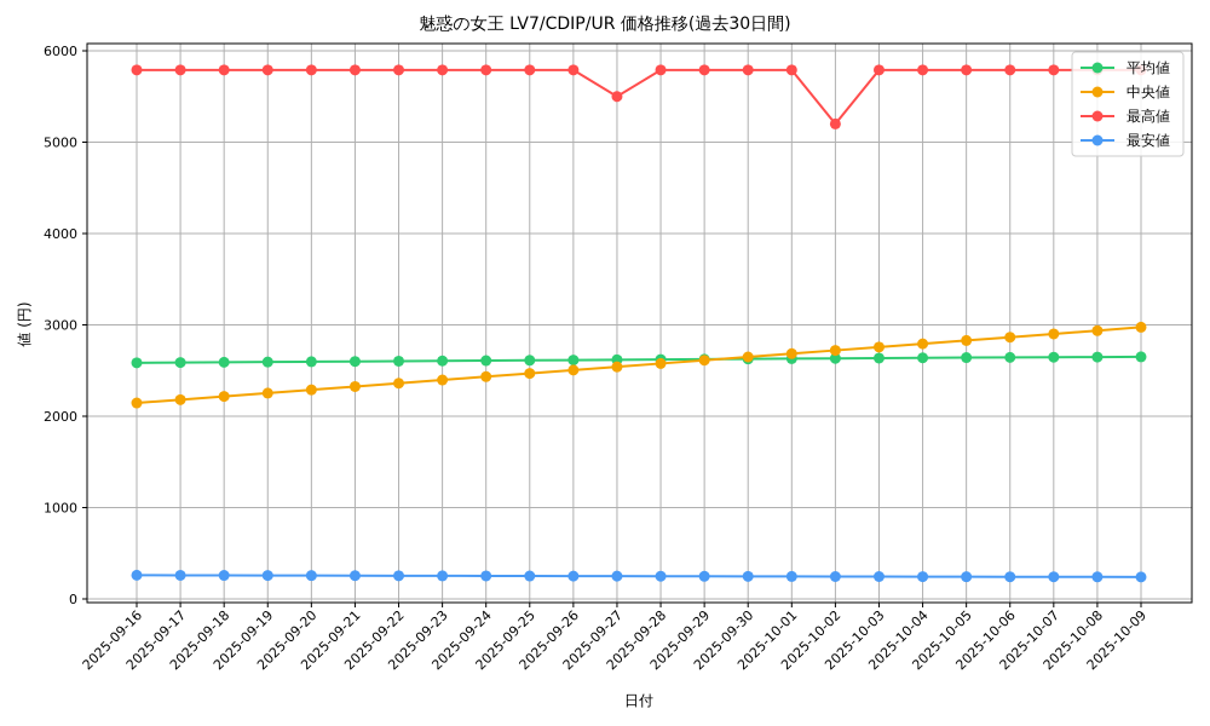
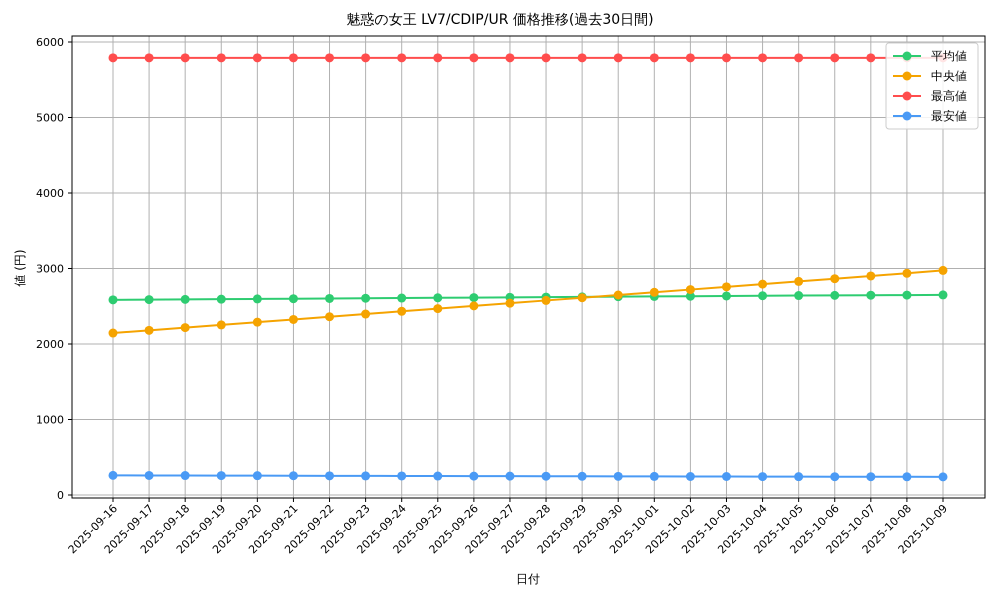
最高値/2025-09-27: 5500 -> 5800
最高値/2025-10-02: 5200 -> 5800
